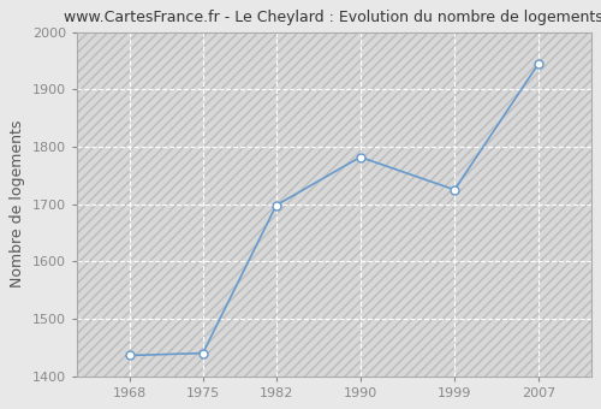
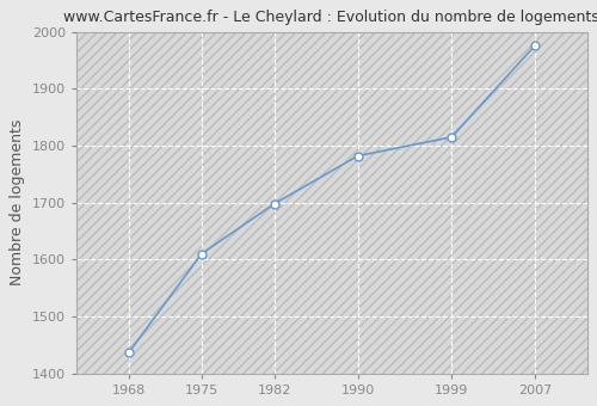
1975: 1440 -> 1610
1999: 1725 -> 1815
2007: 1945 -> 1976
